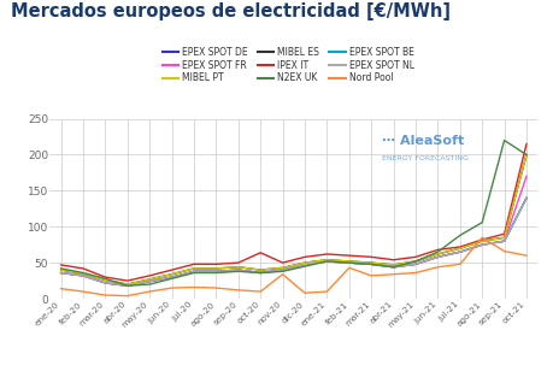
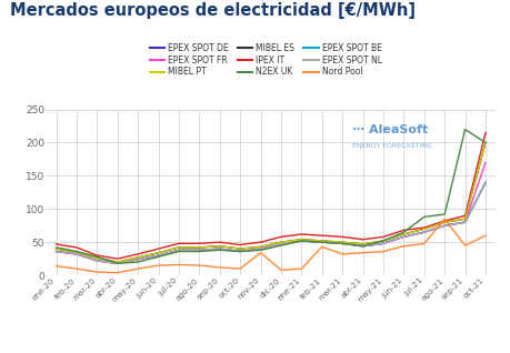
IPEX IT/oct-20: 64 -> 46
N2EX UK/ago-21: 106 -> 92
Nord Pool/sep-21: 66 -> 45
